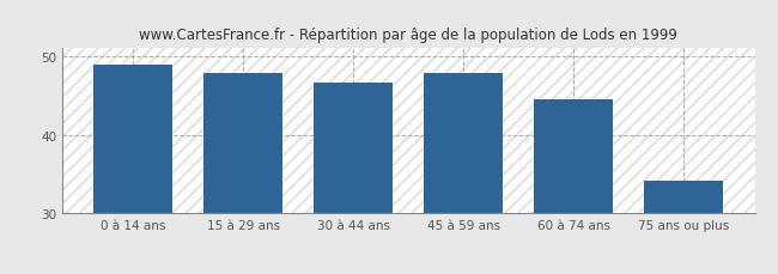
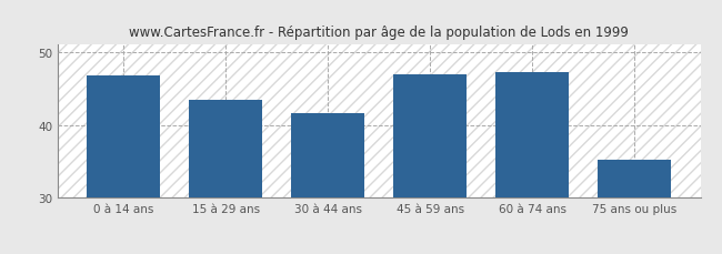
0 à 14 ans: 49.0 -> 46.8
15 à 29 ans: 47.8 -> 43.4
30 à 44 ans: 46.7 -> 41.6
45 à 59 ans: 47.9 -> 47.0
60 à 74 ans: 44.5 -> 47.2
75 ans ou plus: 34.2 -> 35.2
